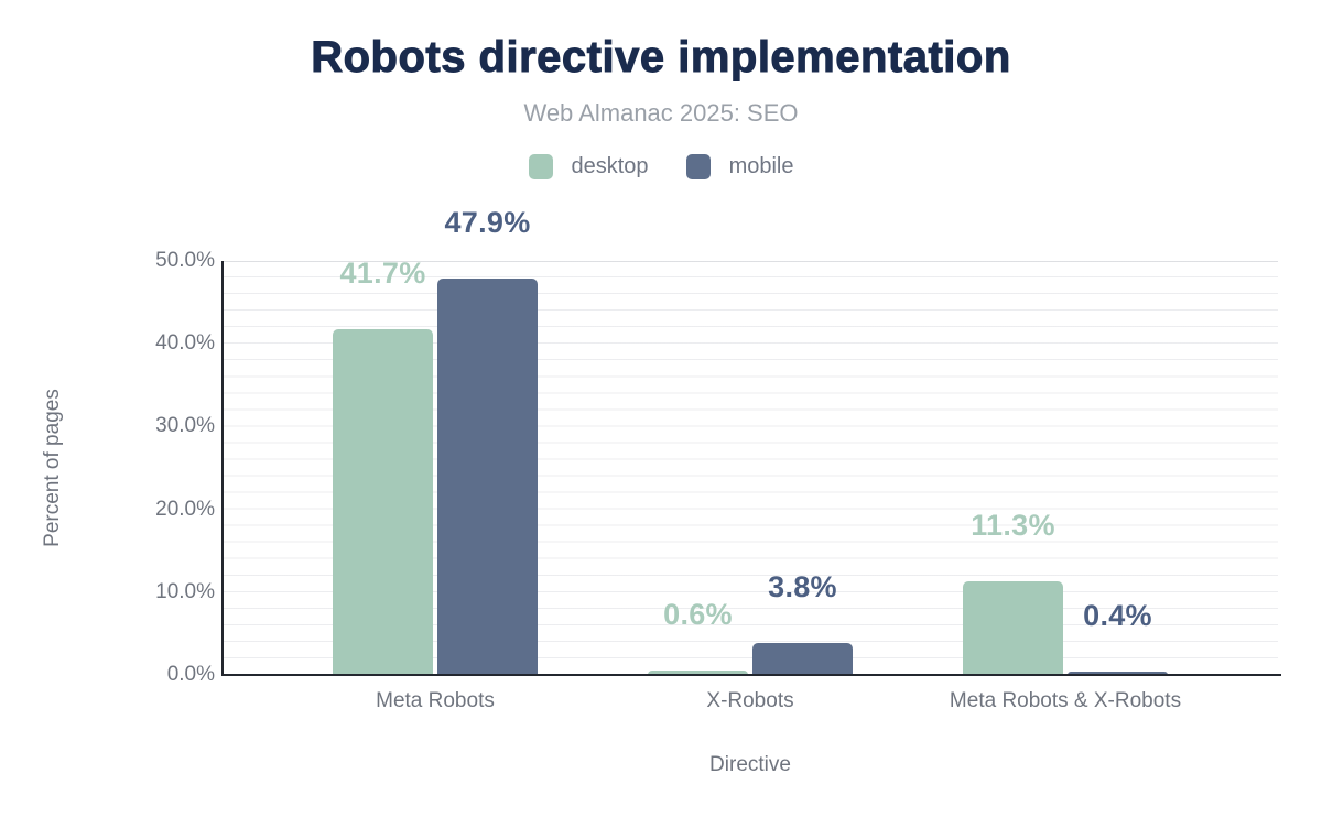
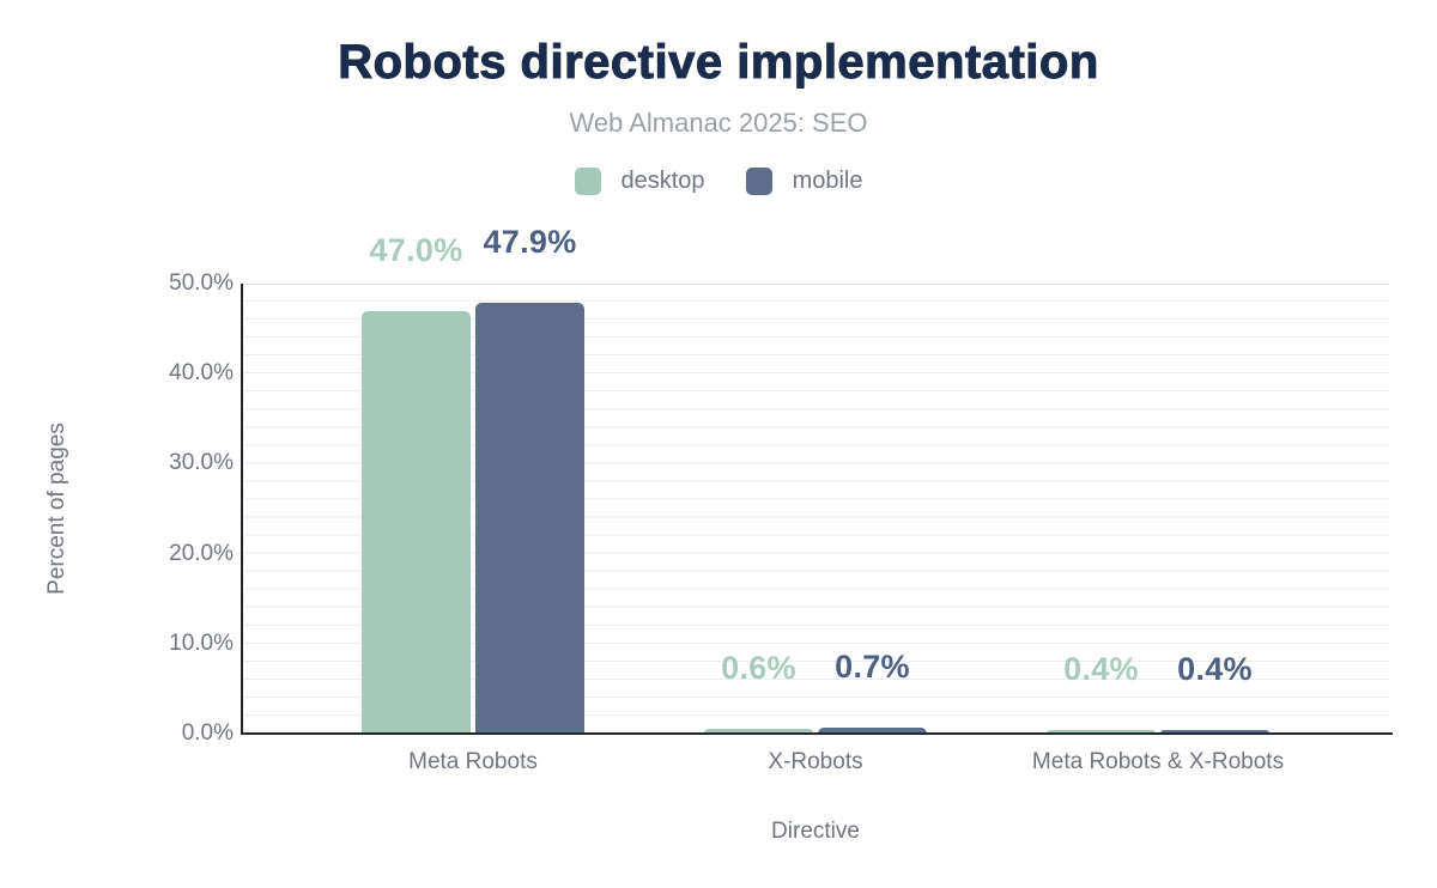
desktop/Meta Robots: 41.7% -> 47.0%
mobile/X-Robots: 3.8% -> 0.7%
desktop/Meta Robots & X-Robots: 11.3% -> 0.4%
